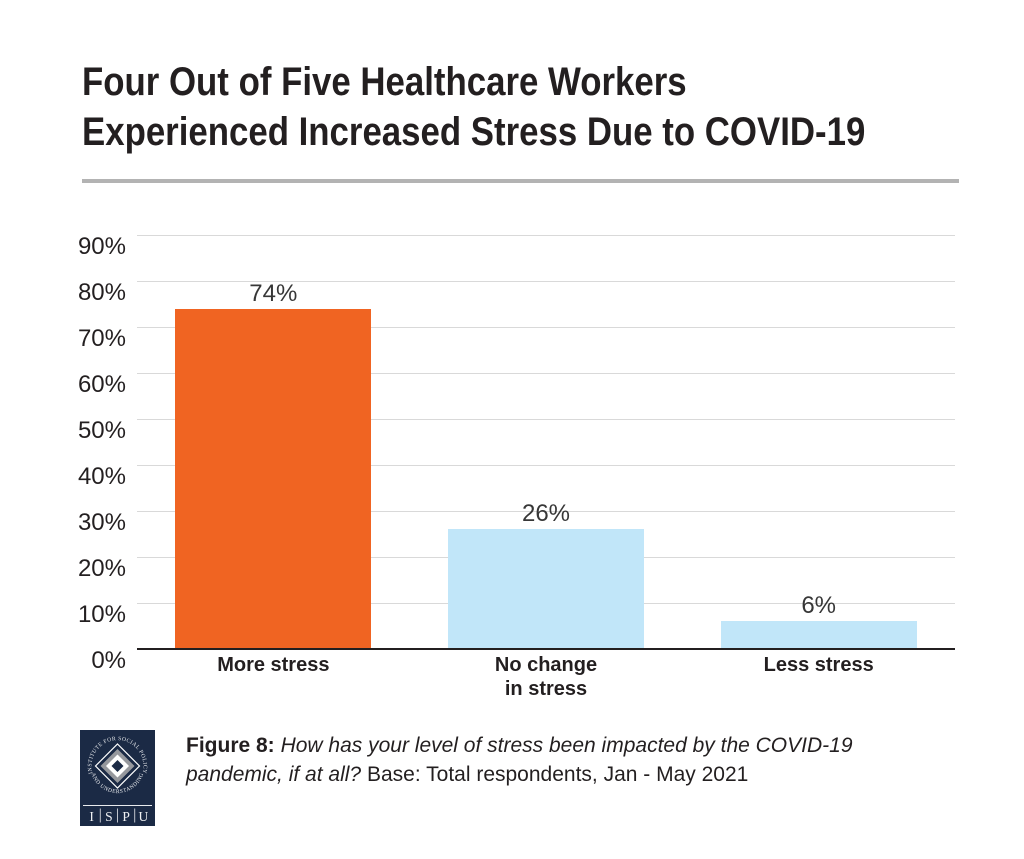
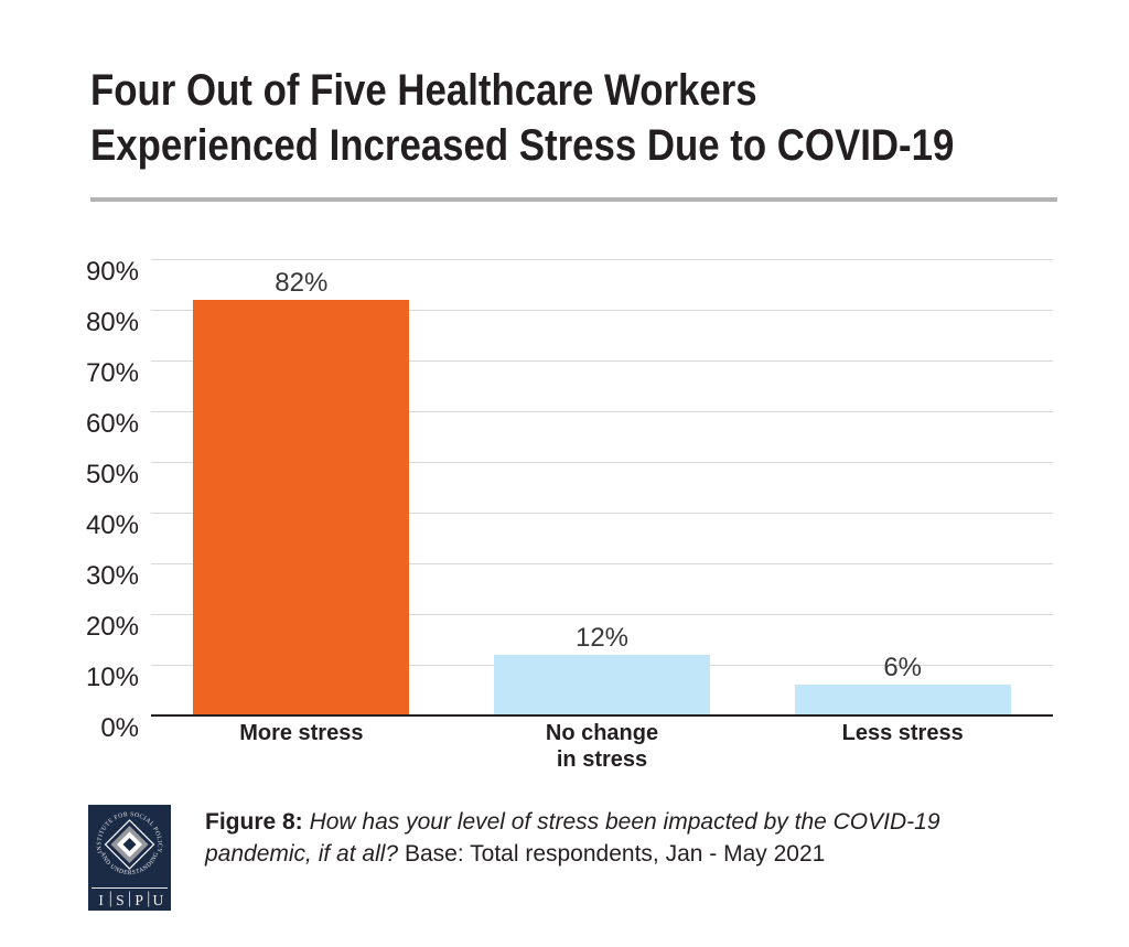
More stress: 74% -> 82%
No change in stress: 26% -> 12%
